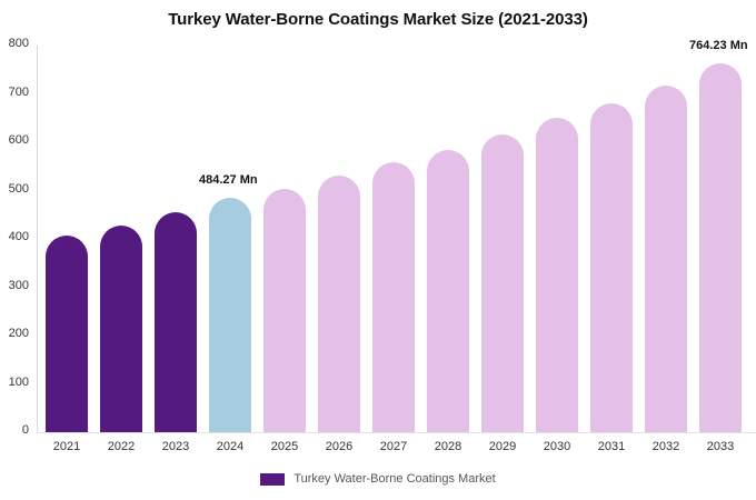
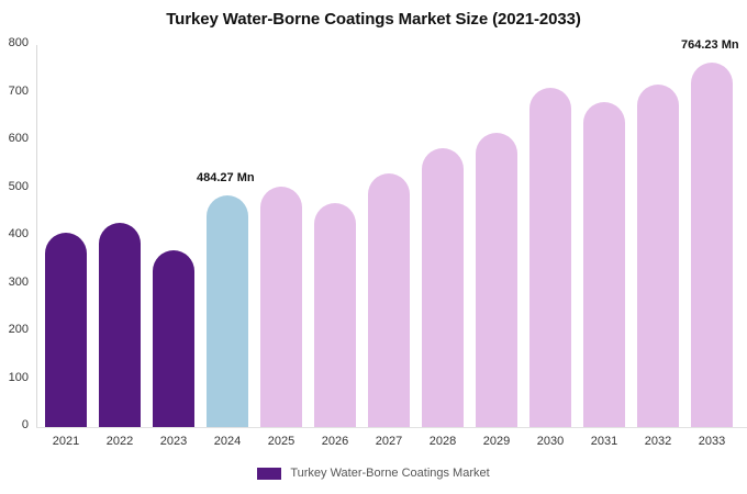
2023: 460 -> 370
2026: 530 -> 470
2027: 560 -> 530
2030: 650 -> 710
